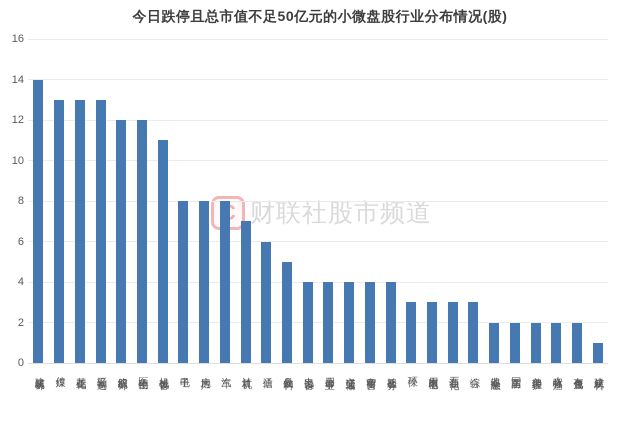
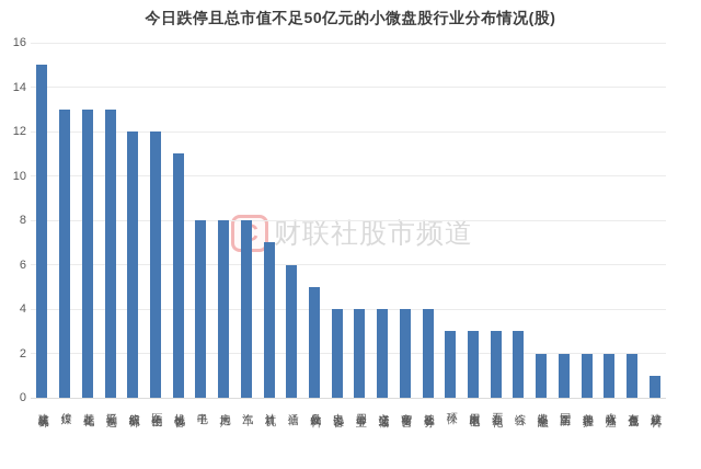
建筑装饰: 14 -> 15
